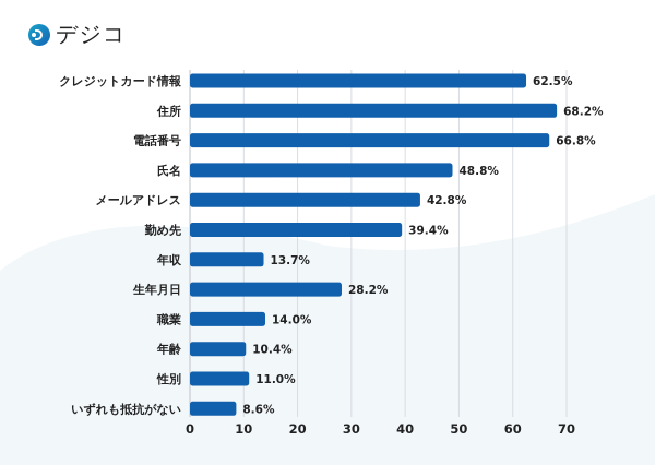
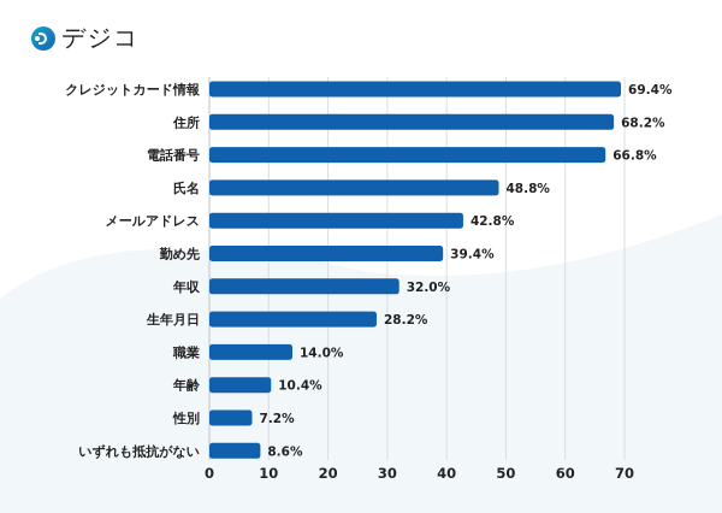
クレジットカード情報: 62.5% -> 69.4%
年収: 13.7% -> 32.0%
性別: 11.0% -> 7.2%
